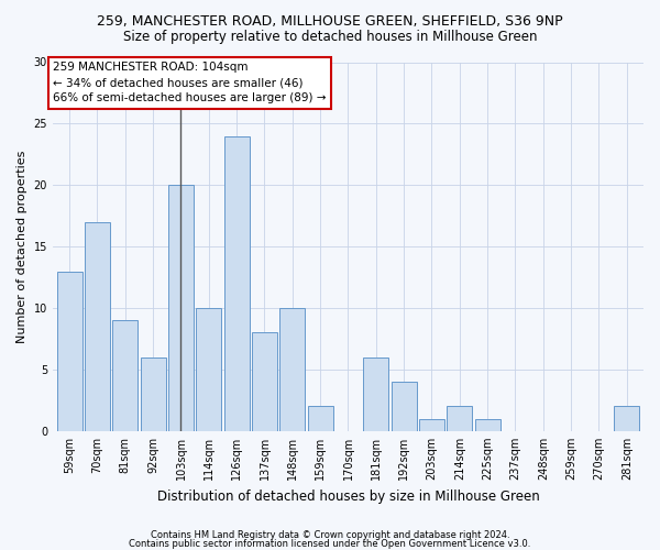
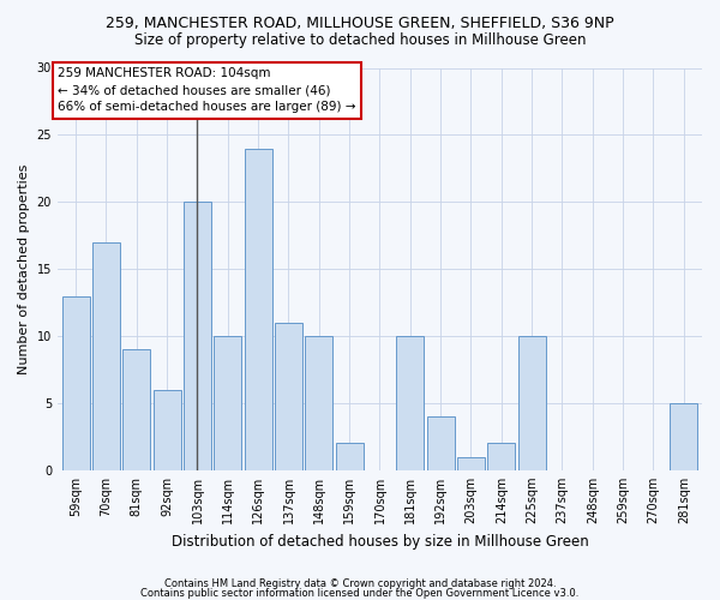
137sqm: 8 -> 11
181sqm: 6 -> 10
225sqm: 1 -> 10
281sqm: 2 -> 5
